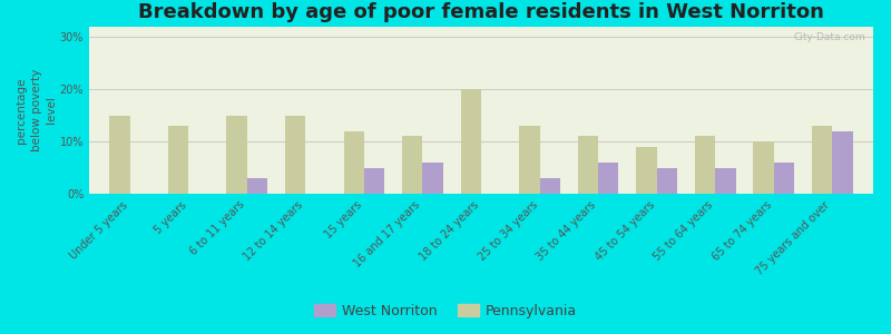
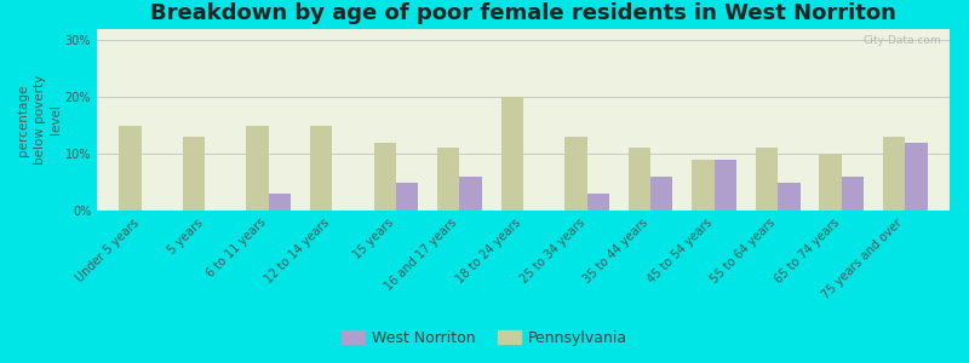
West Norriton/45 to 54 years: 5% -> 9%
